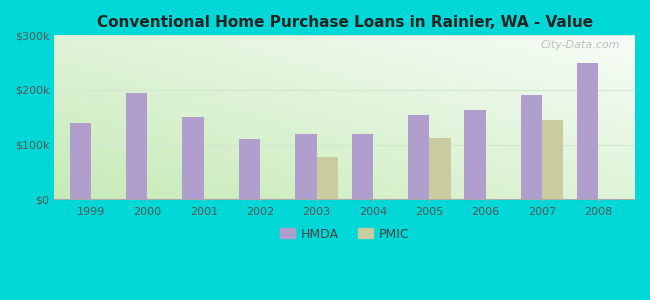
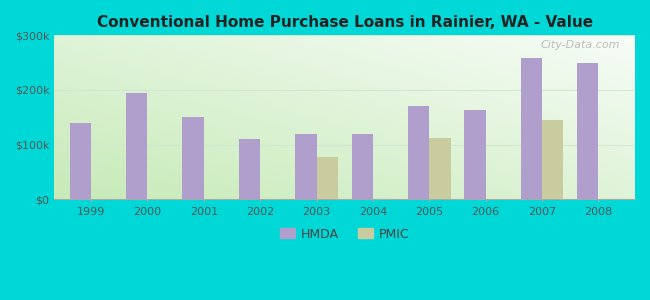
HMDA/2005: $155k -> $170k
HMDA/2007: $190k -> $258k
